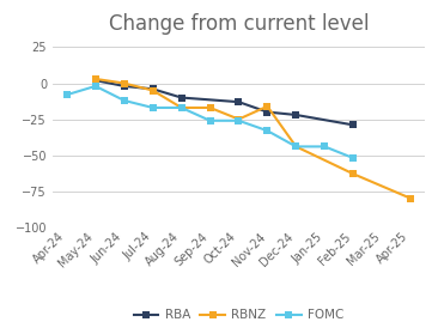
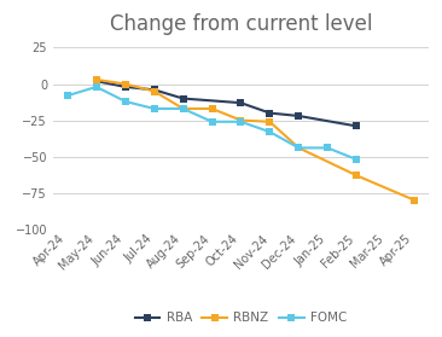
RBNZ/Nov-24: -16 -> -26
